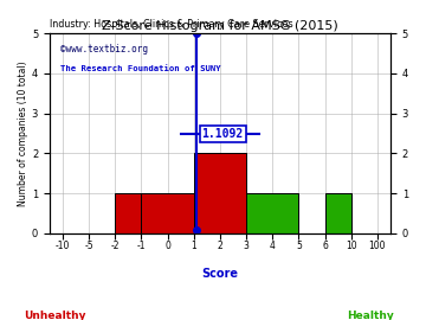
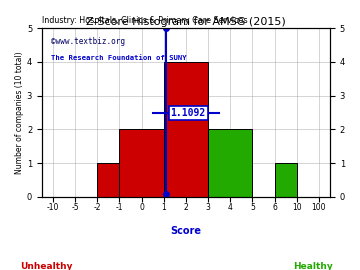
0: 1 -> 2
2: 2 -> 4
4: 1 -> 2
